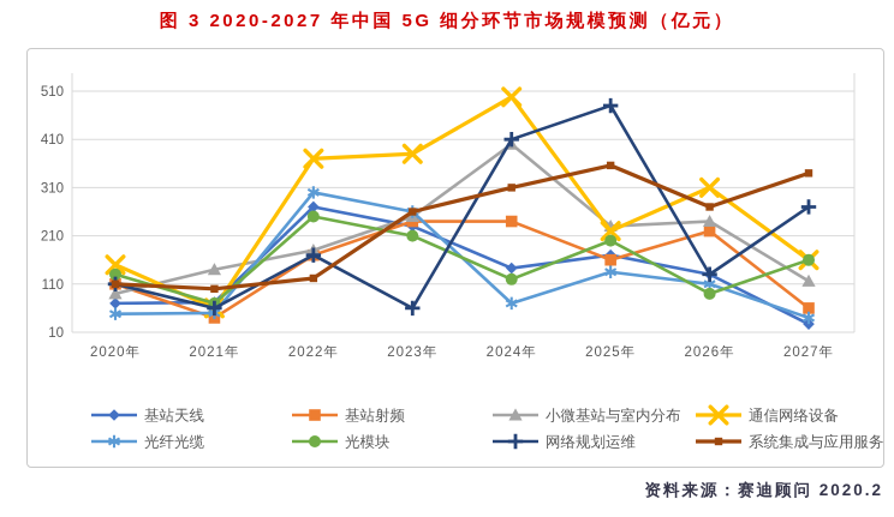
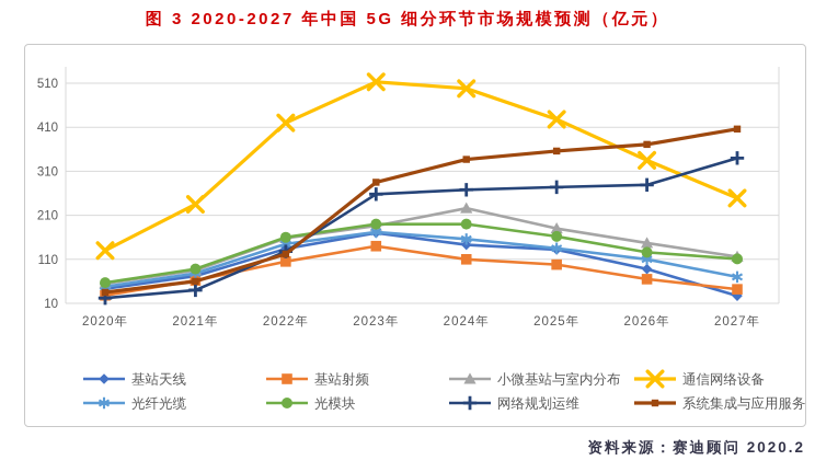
基站天线/2020年: 70 -> 40
基站射频/2020年: 110 -> 30
小微基站与室内分布/2020年: 90 -> 60
通信网络设备/2020年: 150 -> 130
光模块/2020年: 130 -> 60
网络规划运维/2020年: 110 -> 20
系统集成与应用服务/2020年: 110 -> 40
基站射频/2021年: 40 -> 60
小微基站与室内分布/2021年: 140 -> 80
通信网络设备/2021年: 60 -> 240
光纤光缆/2021年: 50 -> 80
光模块/2021年: 70 -> 90
网络规划运维/2021年: 60 -> 40
系统集成与应用服务/2021年: 100 -> 60
基站天线/2022年: 270 -> 130
基站射频/2022年: 170 -> 100
小微基站与室内分布/2022年: 180 -> 160
通信网络设备/2022年: 370 -> 420
光纤光缆/2022年: 300 -> 140
光模块/2022年: 250 -> 160
网络规划运维/2022年: 170 -> 130
基站天线/2023年: 230 -> 170
基站射频/2023年: 240 -> 140
小微基站与室内分布/2023年: 250 -> 190
通信网络设备/2023年: 380 -> 510
光纤光缆/2023年: 260 -> 170
光模块/2023年: 210 -> 190
网络规划运维/2023年: 60 -> 260
系统集成与应用服务/2023年: 260 -> 280
基站射频/2024年: 240 -> 110
小微基站与室内分布/2024年: 400 -> 230
光纤光缆/2024年: 70 -> 160
光模块/2024年: 120 -> 190
网络规划运维/2024年: 410 -> 270
系统集成与应用服务/2024年: 310 -> 340
基站天线/2025年: 170 -> 130
基站射频/2025年: 160 -> 100
小微基站与室内分布/2025年: 230 -> 180
通信网络设备/2025年: 220 -> 430
光模块/2025年: 200 -> 160
网络规划运维/2025年: 480 -> 270
基站天线/2026年: 130 -> 90
基站射频/2026年: 220 -> 60
小微基站与室内分布/2026年: 240 -> 150
通信网络设备/2026年: 310 -> 340
光模块/2026年: 90 -> 130
网络规划运维/2026年: 130 -> 280
系统集成与应用服务/2026年: 270 -> 370
基站射频/2027年: 60 -> 40
通信网络设备/2027年: 160 -> 250
光纤光缆/2027年: 40 -> 70
光模块/2027年: 160 -> 110
网络规划运维/2027年: 270 -> 340
系统集成与应用服务/2027年: 340 -> 410
